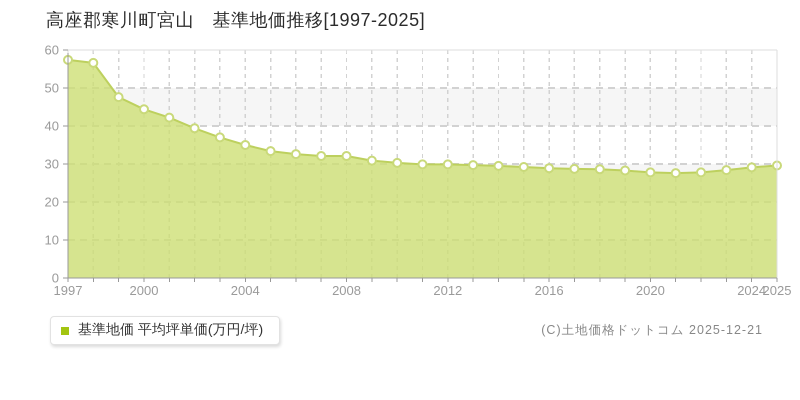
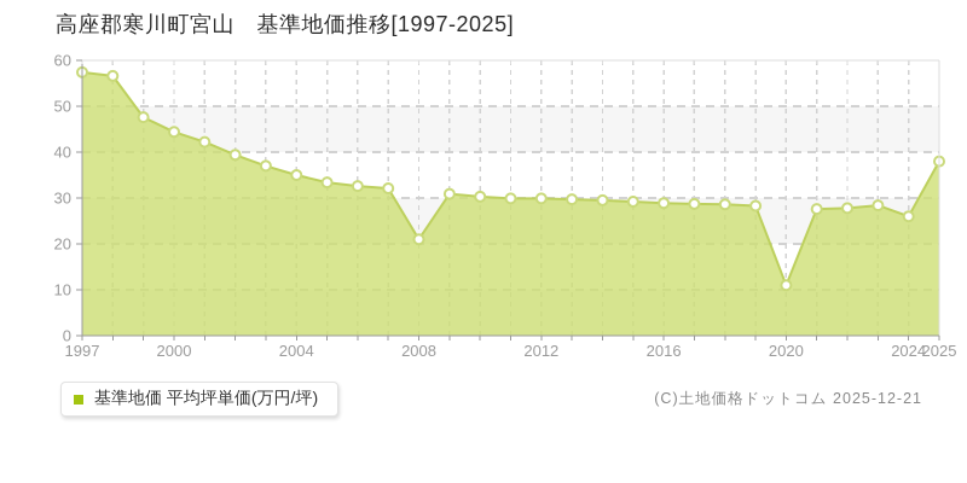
2008: 32 -> 21
2020: 28 -> 11
2024: 29 -> 26
2025: 30 -> 38
